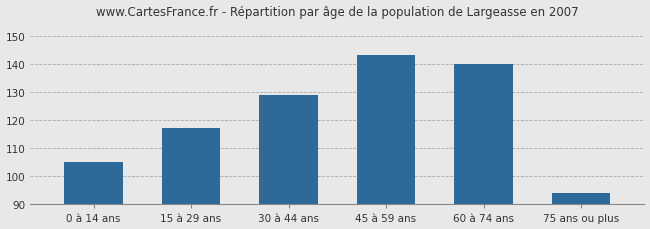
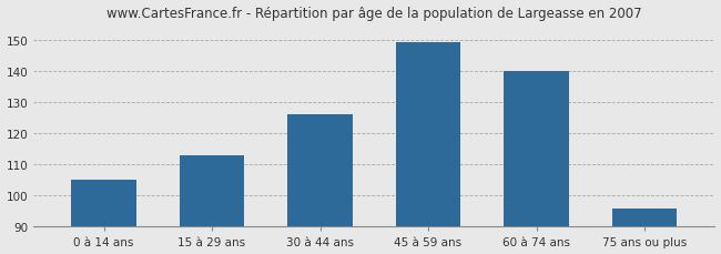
15 à 29 ans: 117 -> 113
30 à 44 ans: 129 -> 126
45 à 59 ans: 143 -> 149
75 ans ou plus: 94 -> 96
